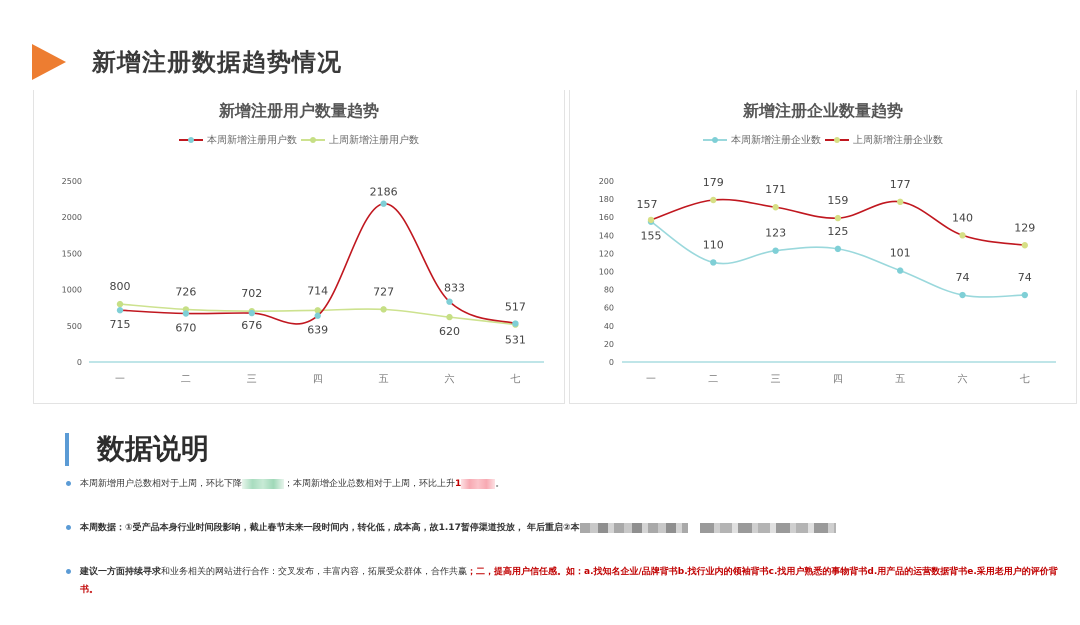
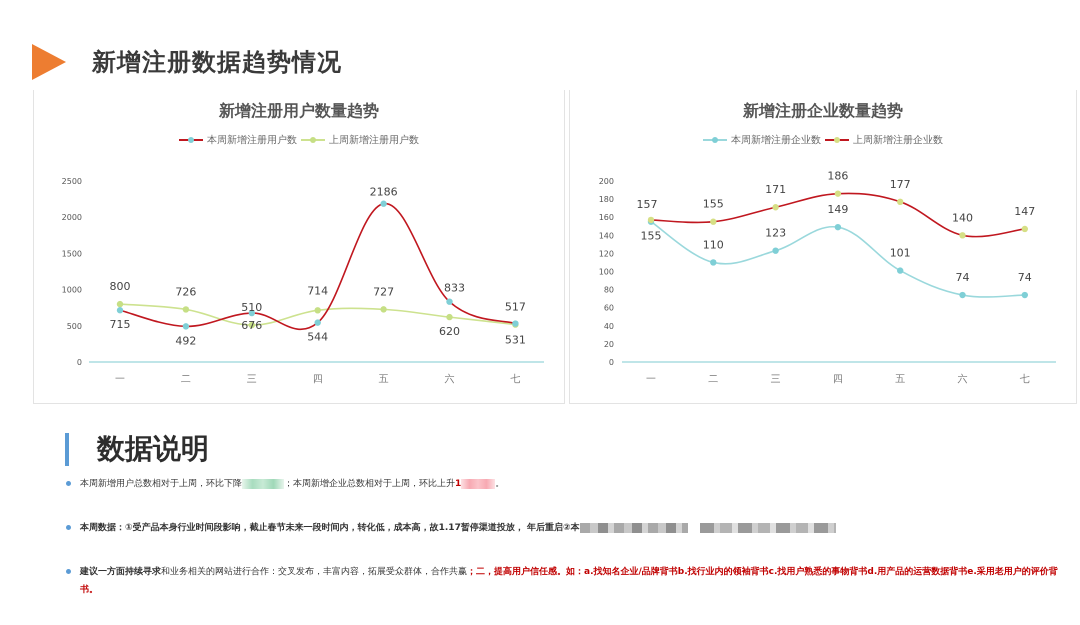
新增注册用户数量趋势/本周新增注册用户数/二: 670 -> 492
新增注册用户数量趋势/上周新增注册用户数/三: 702 -> 510
新增注册用户数量趋势/本周新增注册用户数/四: 639 -> 544
新增注册企业数量趋势/上周新增注册企业数/二: 179 -> 155
新增注册企业数量趋势/本周新增注册企业数/四: 125 -> 149
新增注册企业数量趋势/上周新增注册企业数/四: 159 -> 186
新增注册企业数量趋势/上周新增注册企业数/七: 129 -> 147
